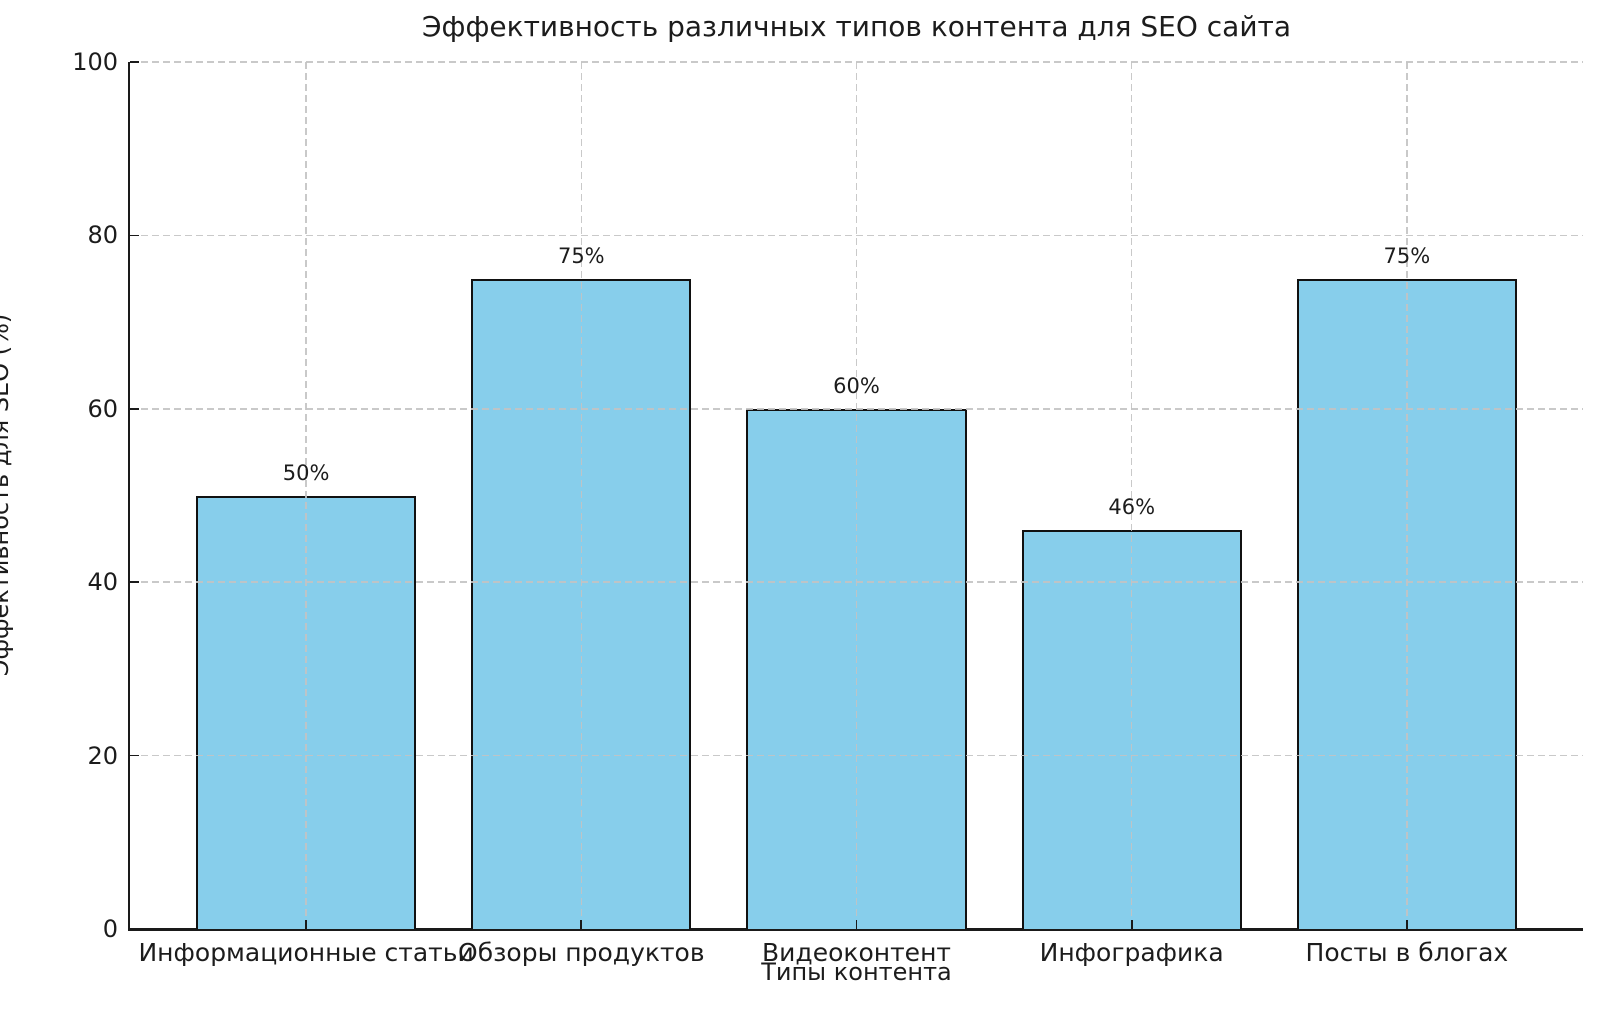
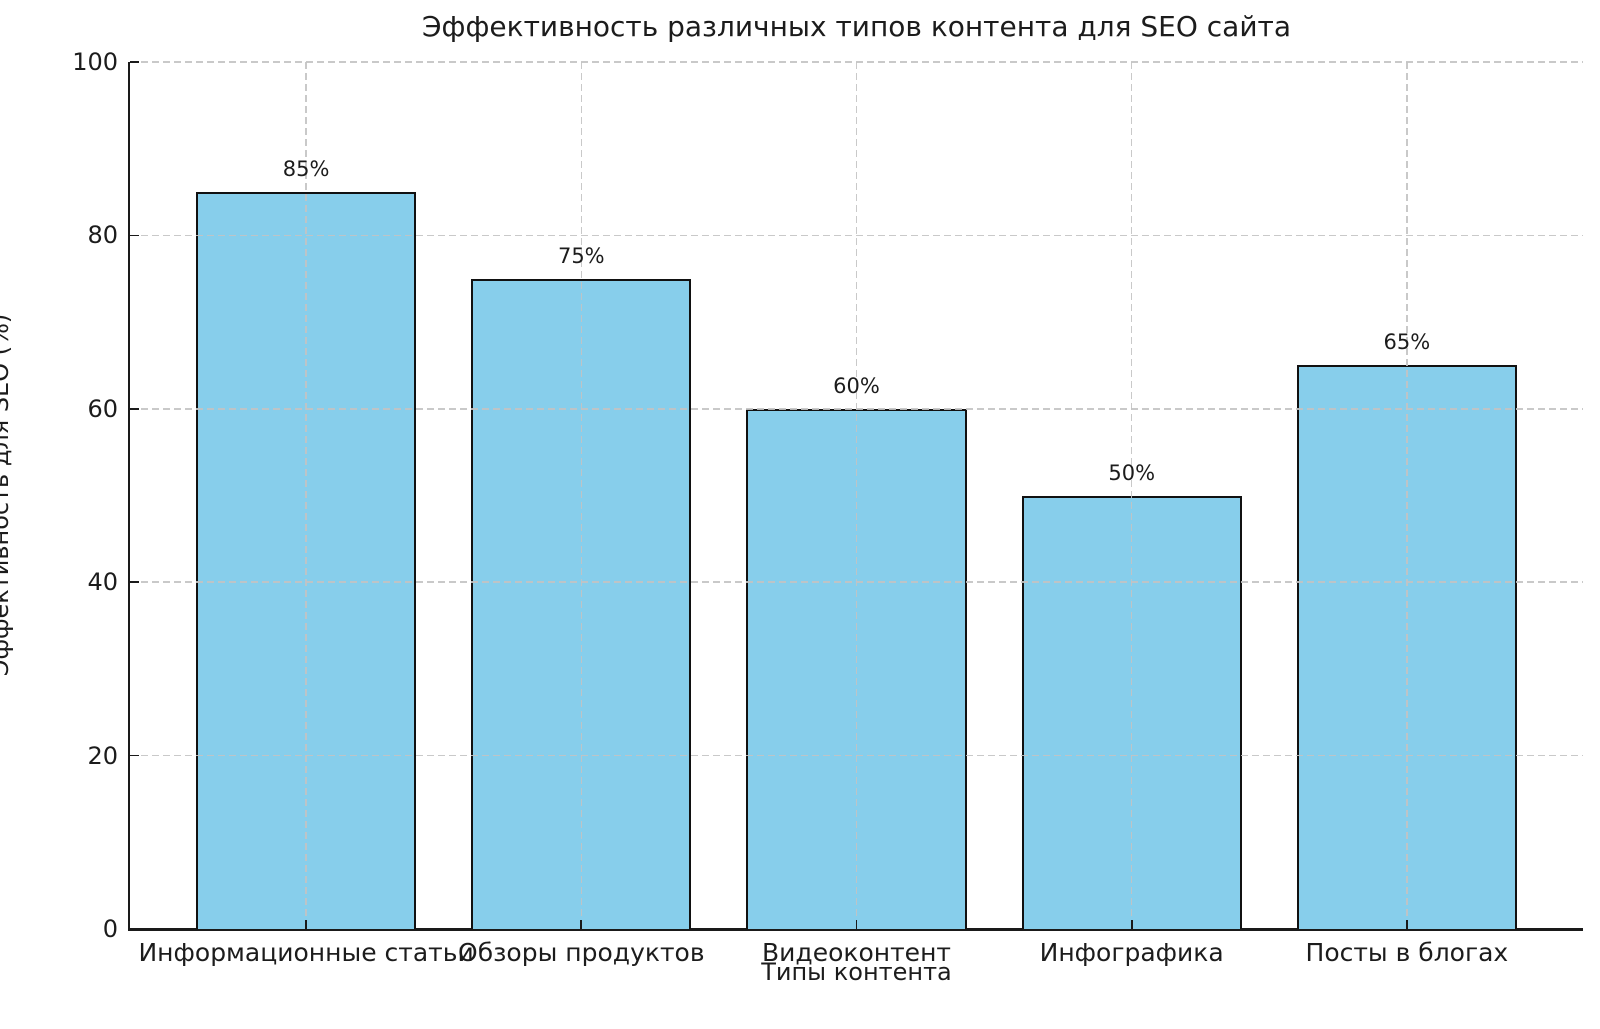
Информационные статьи: 50% -> 85%
Инфографика: 46% -> 50%
Посты в блогах: 75% -> 65%
